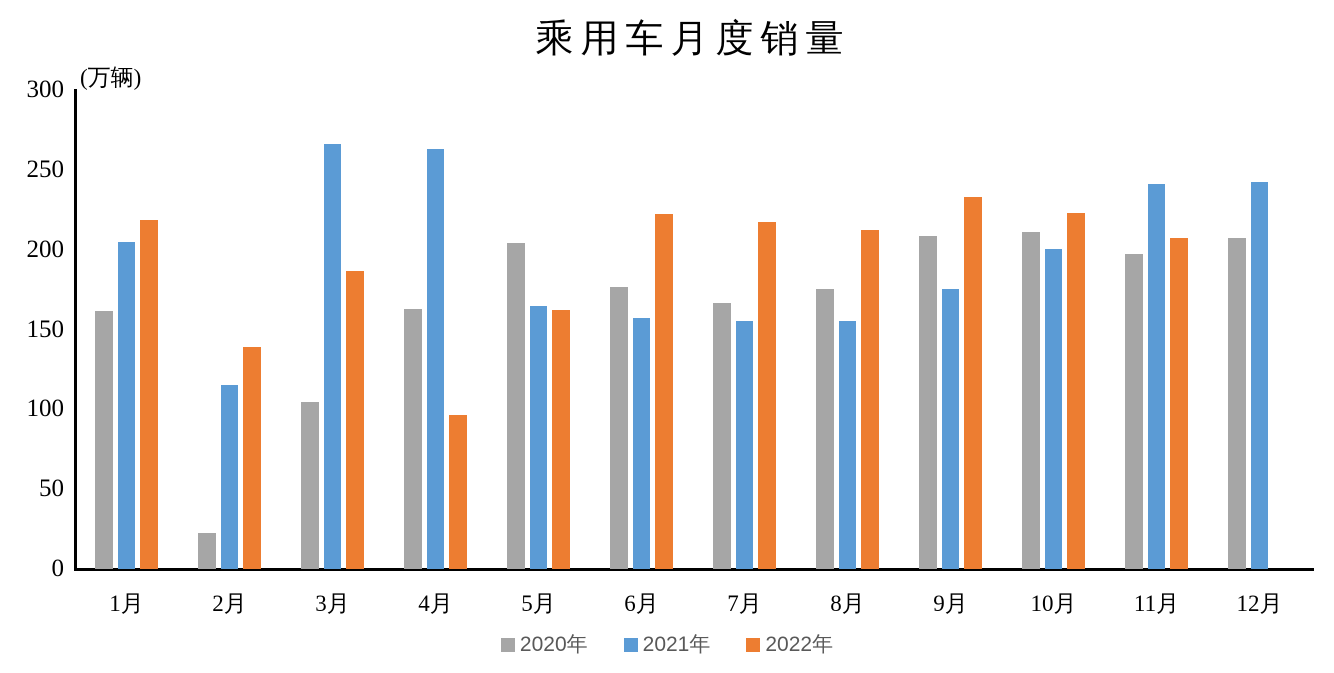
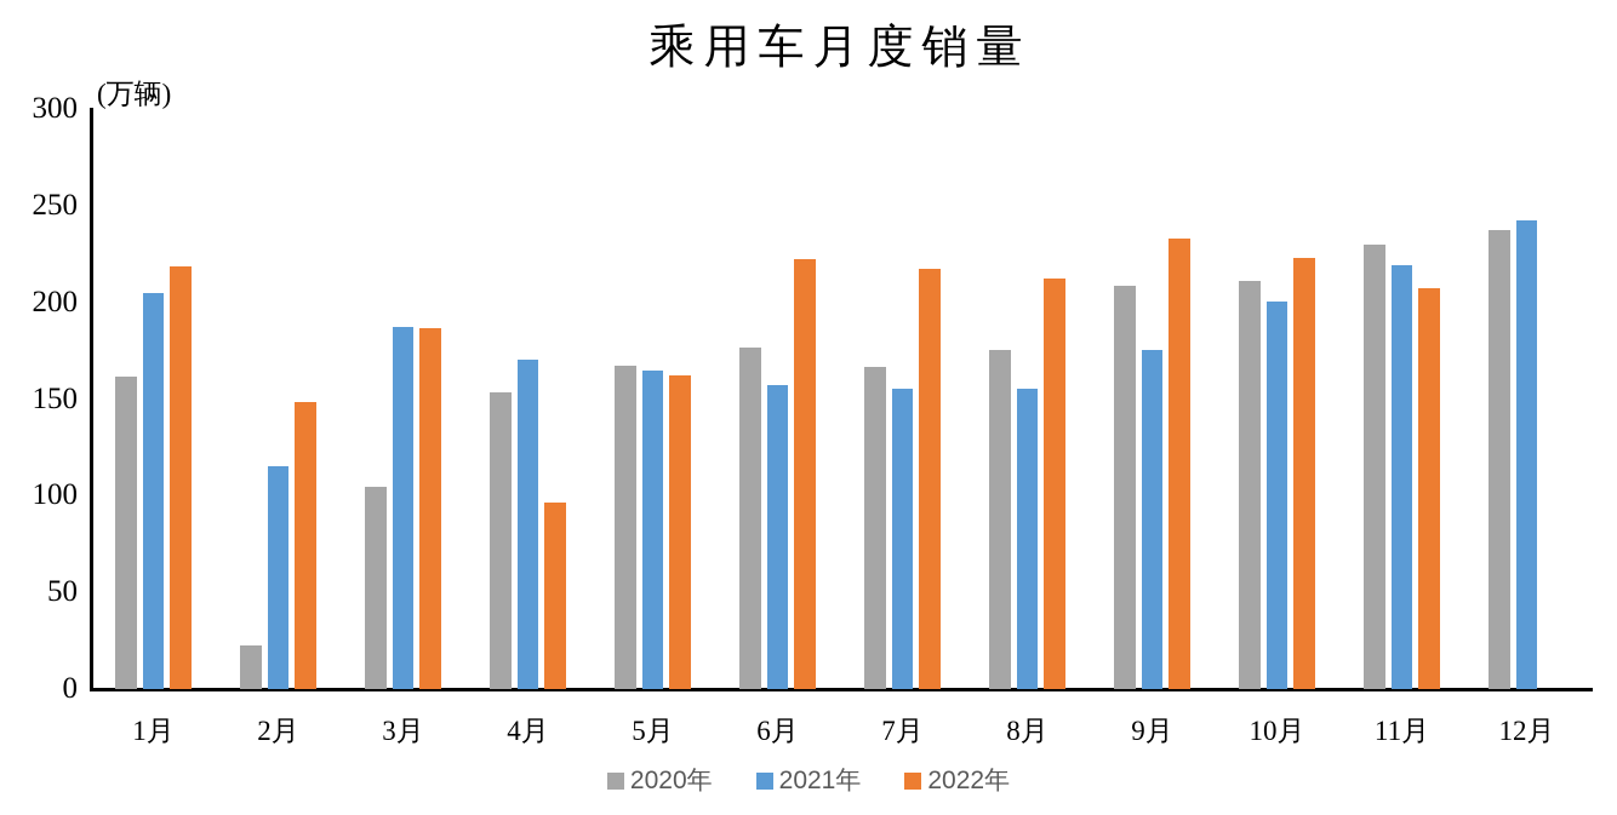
2022年/2月: 139 -> 149
2021年/3月: 266 -> 187
2020年/4月: 163 -> 154
2021年/4月: 263 -> 170
2020年/5月: 204 -> 167
2020年/11月: 197 -> 230
2021年/11月: 241 -> 219
2020年/12月: 207 -> 238
